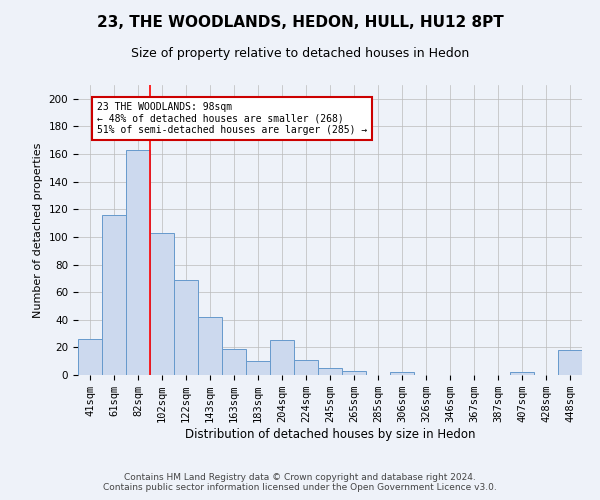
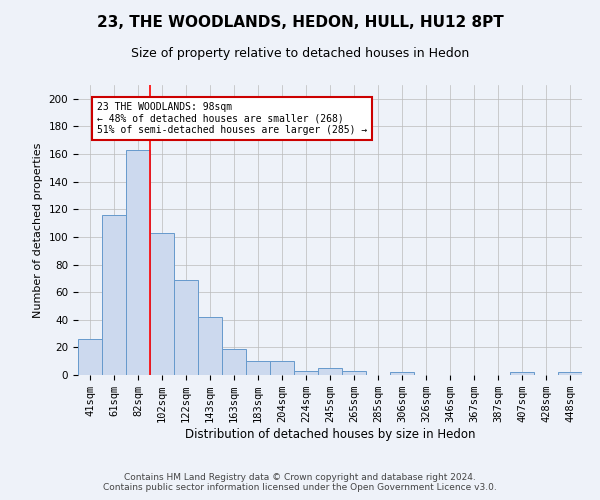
204sqm: 25 -> 10
224sqm: 11 -> 3
448sqm: 18 -> 2
